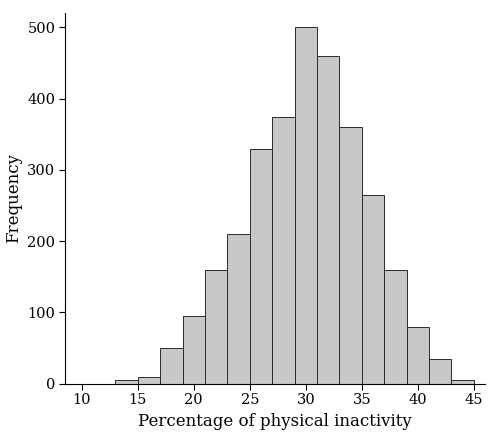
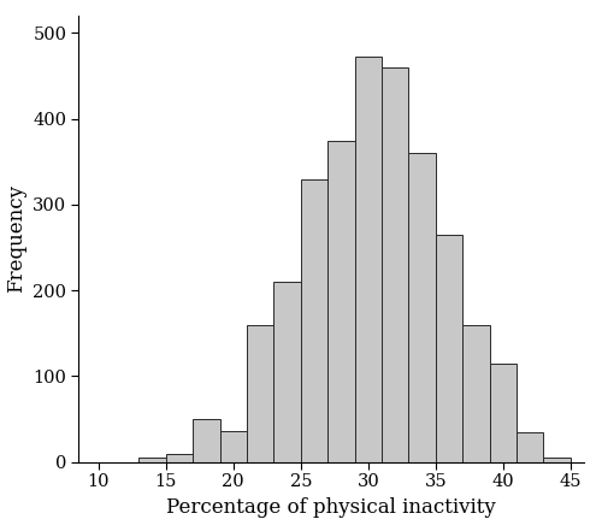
20: 95 -> 36
30: 500 -> 472
40: 80 -> 114
